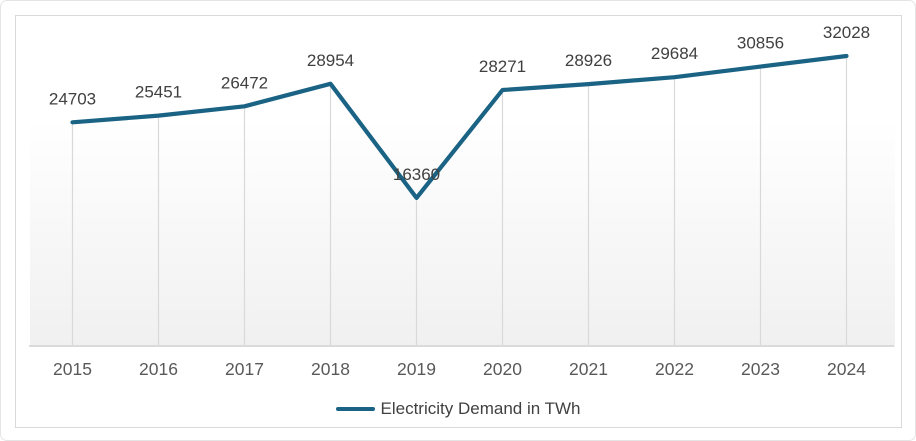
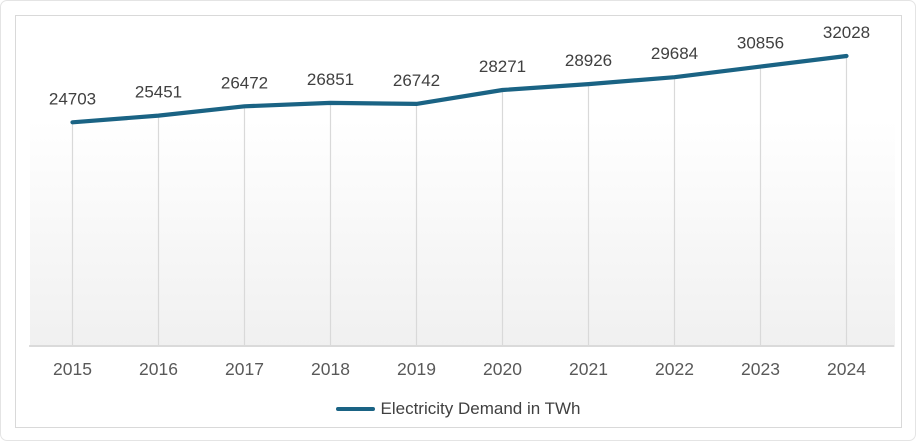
2018: 28954 -> 26851
2019: 16360 -> 26742
